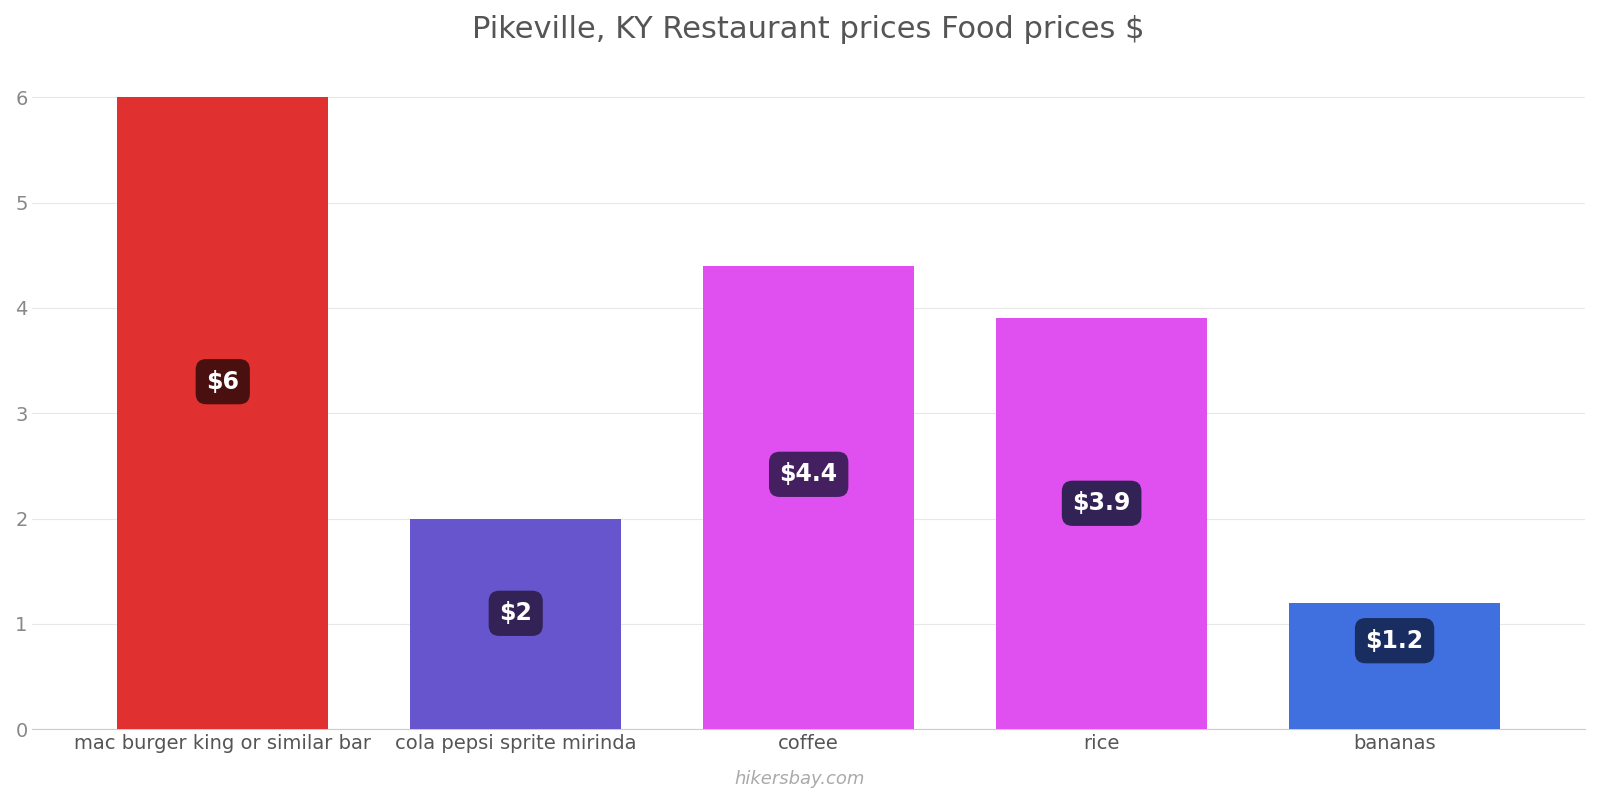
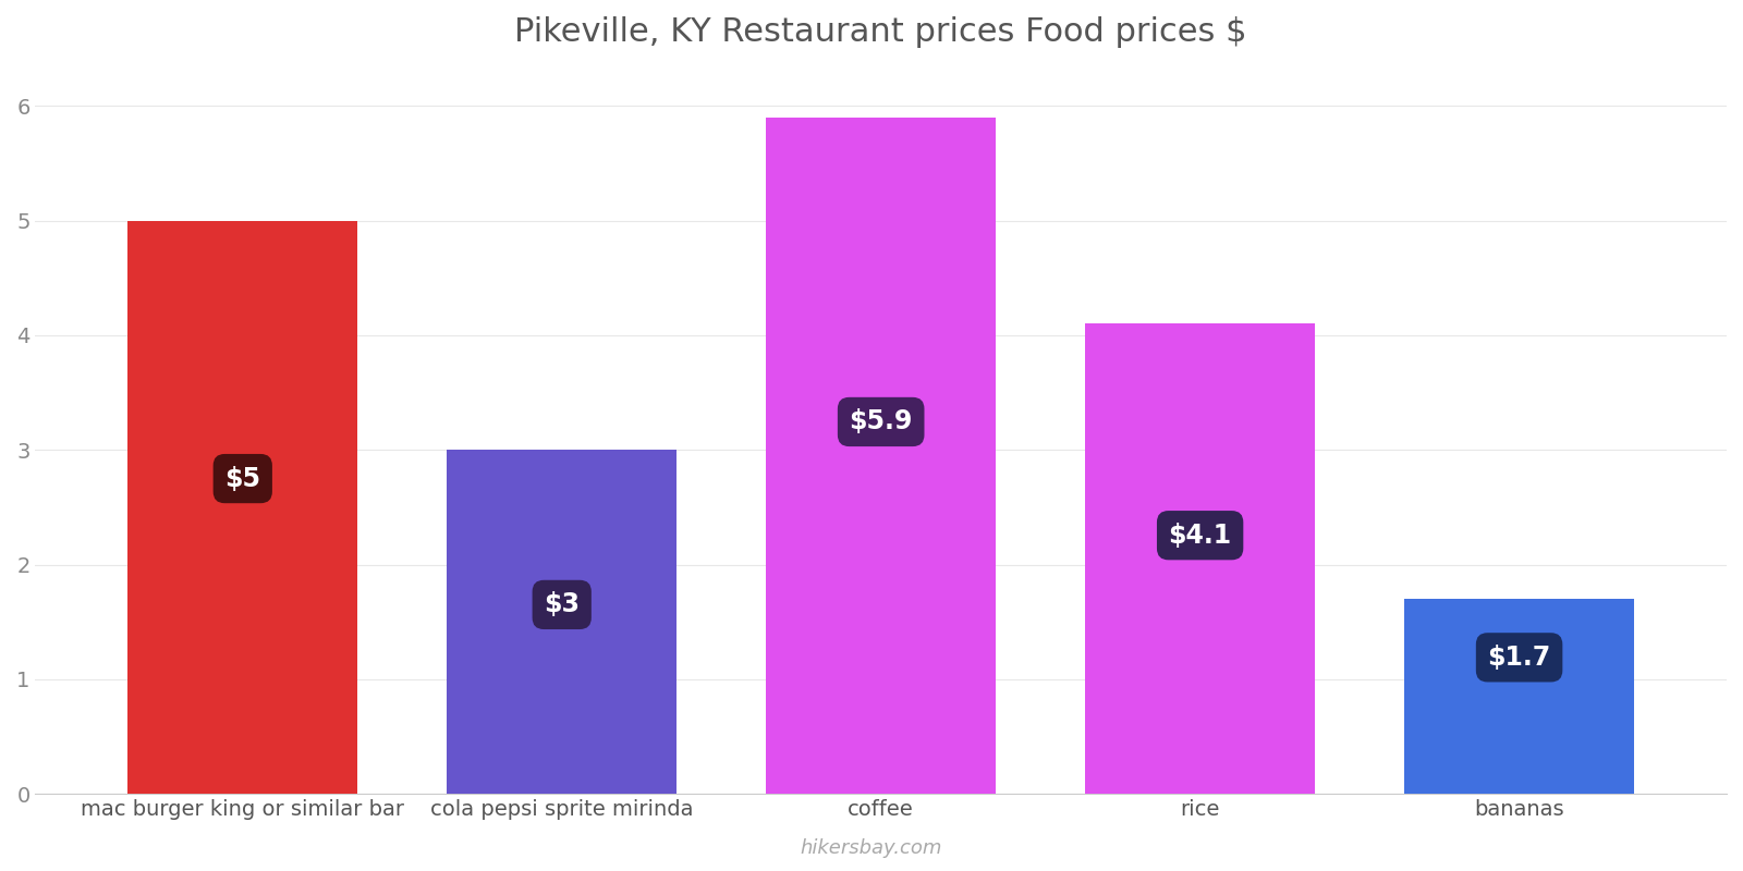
mac burger king or similar bar: $6 -> $5
cola pepsi sprite mirinda: $2 -> $3
coffee: $4.4 -> $5.9
rice: $3.9 -> $4.1
bananas: $1.2 -> $1.7
